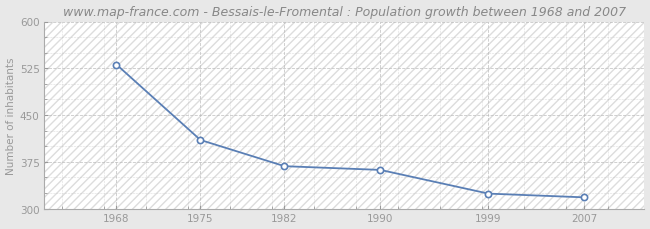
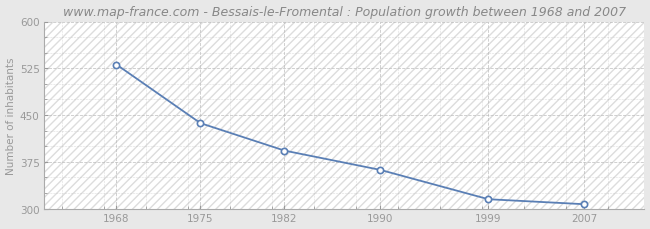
1975: 410 -> 437
1982: 368 -> 393
1999: 324 -> 315
2007: 318 -> 307
